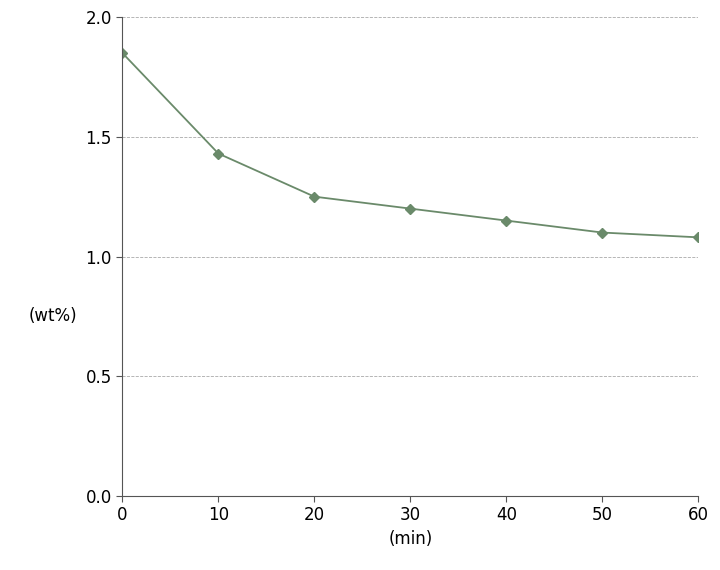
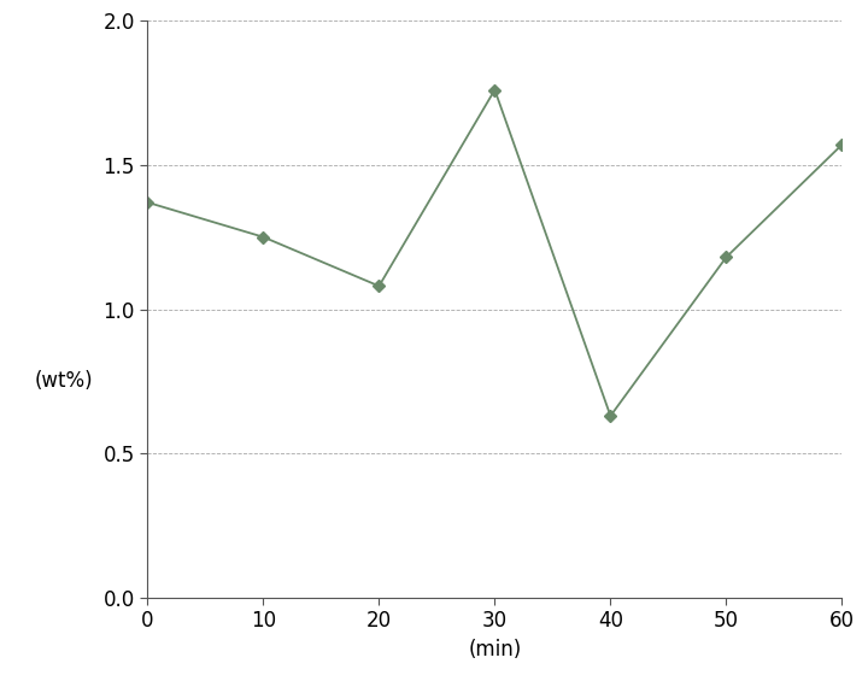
0: 1.85 -> 1.37
10: 1.43 -> 1.25
20: 1.25 -> 1.08
30: 1.20 -> 1.76
40: 1.15 -> 0.63
50: 1.10 -> 1.18
60: 1.08 -> 1.57
